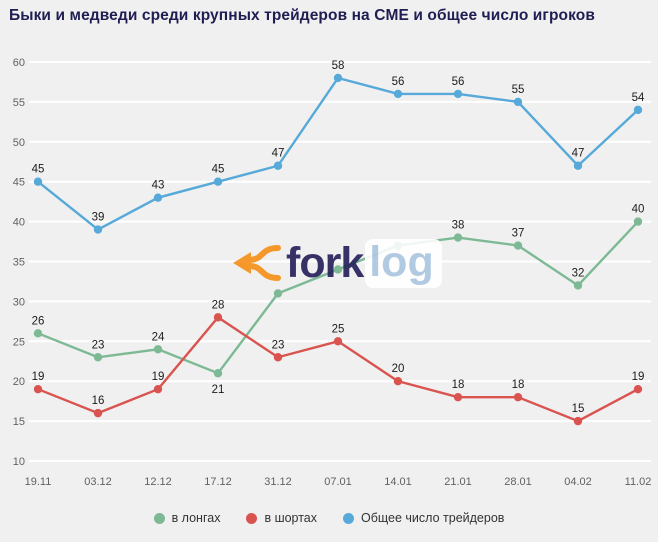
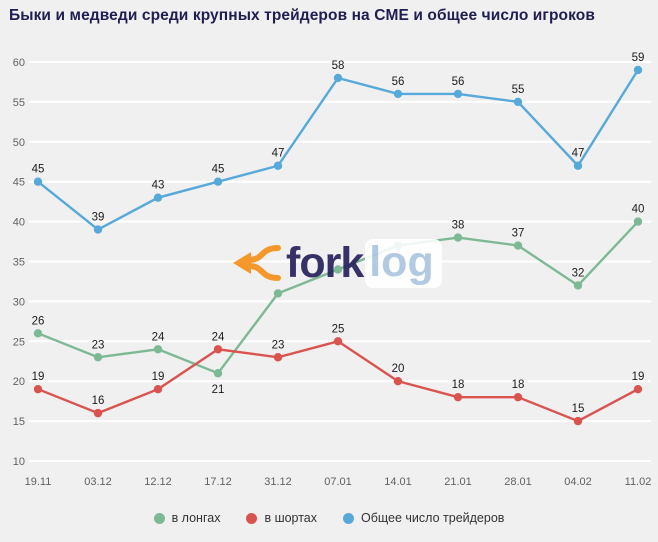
в шортах/17.12: 28 -> 24
Общее число трейдеров/11.02: 54 -> 59
